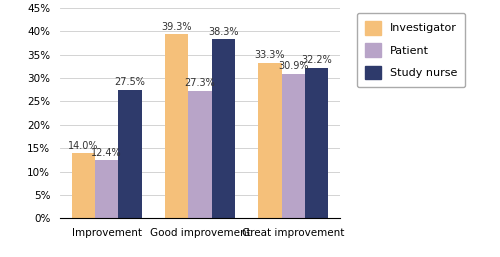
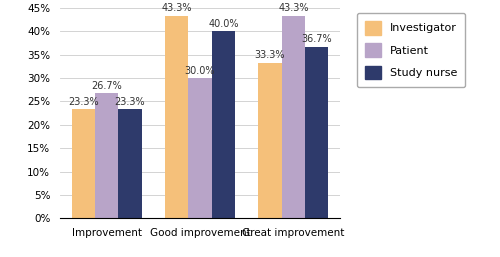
Investigator/Improvement: 14.0% -> 23.3%
Patient/Improvement: 12.4% -> 26.7%
Study nurse/Improvement: 27.5% -> 23.3%
Investigator/Good improvement: 39.3% -> 43.3%
Patient/Good improvement: 27.3% -> 30.0%
Study nurse/Good improvement: 38.3% -> 40.0%
Patient/Great improvement: 30.9% -> 43.3%
Study nurse/Great improvement: 32.2% -> 36.7%
